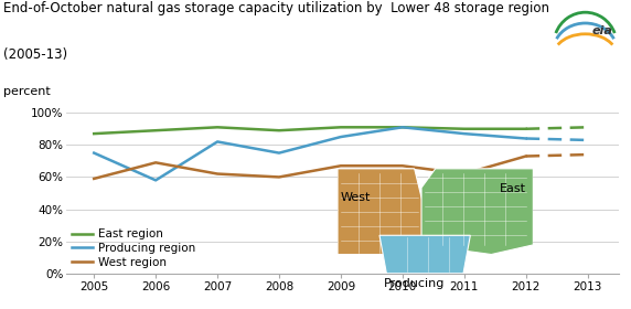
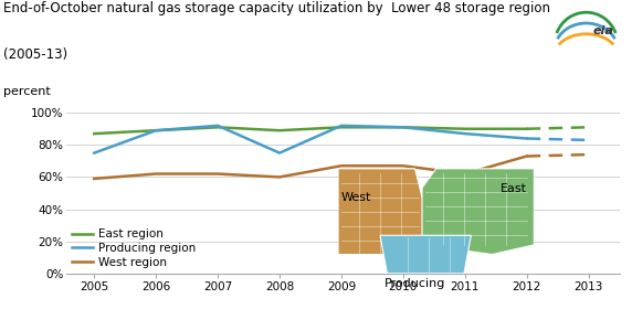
Producing region/2006: 58% -> 89%
West region/2006: 69% -> 62%
Producing region/2007: 82% -> 92%
Producing region/2009: 85% -> 92%
